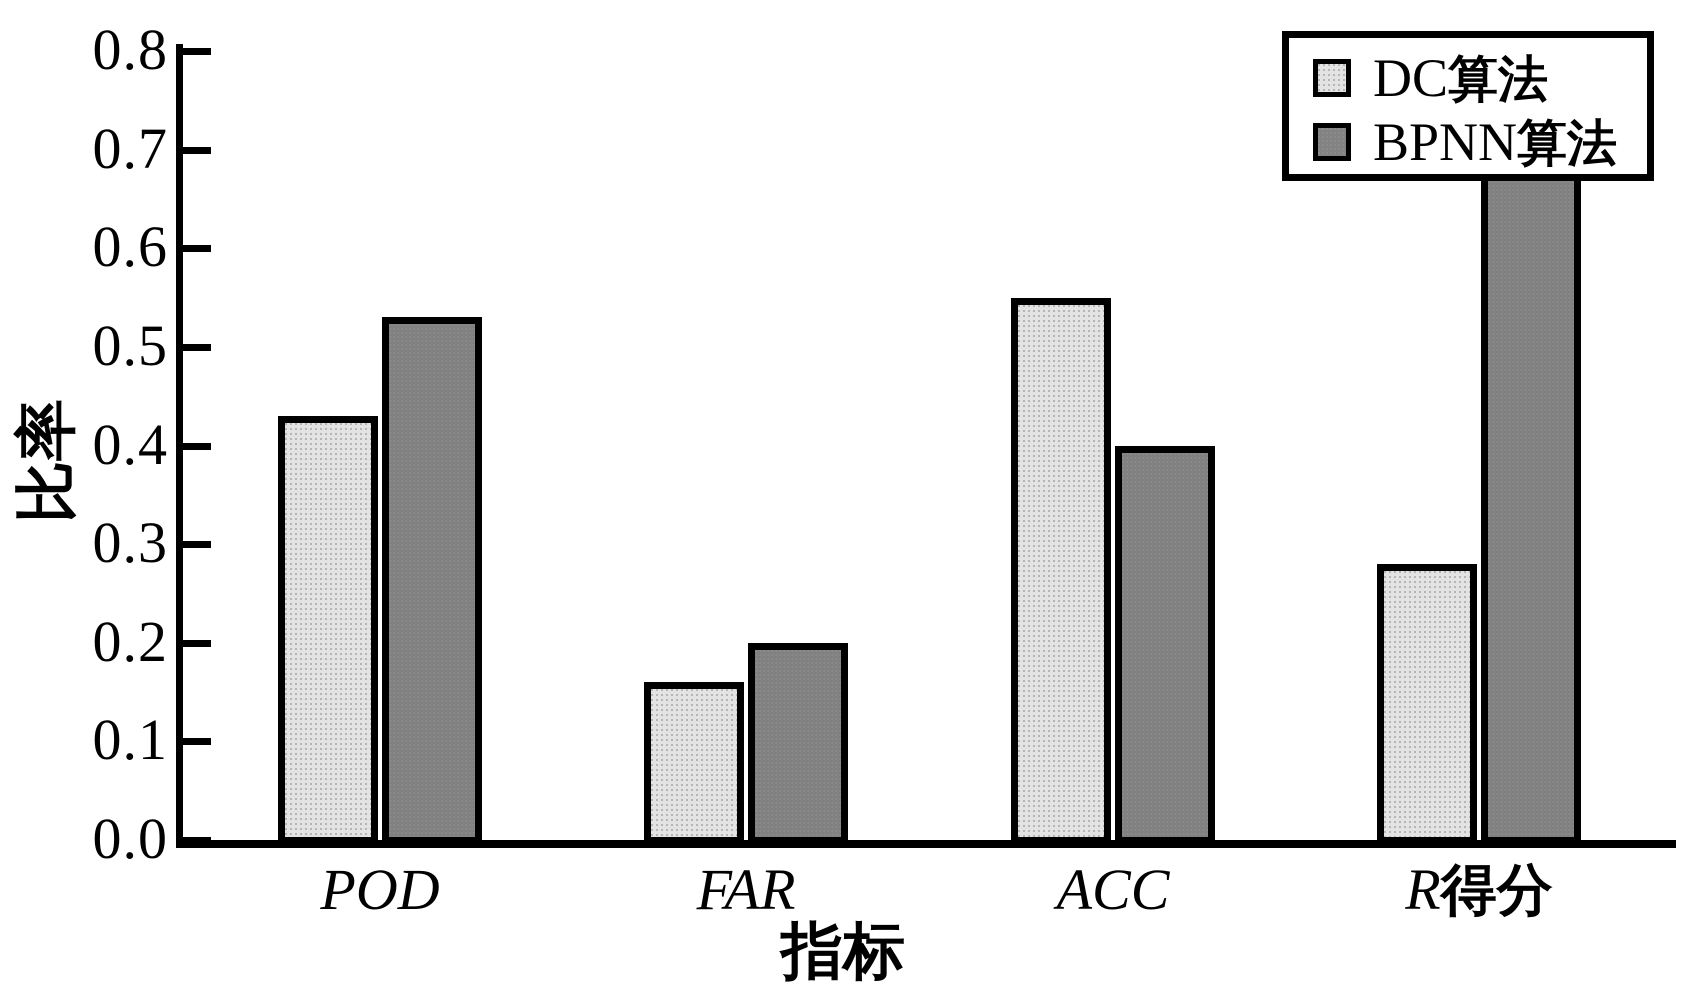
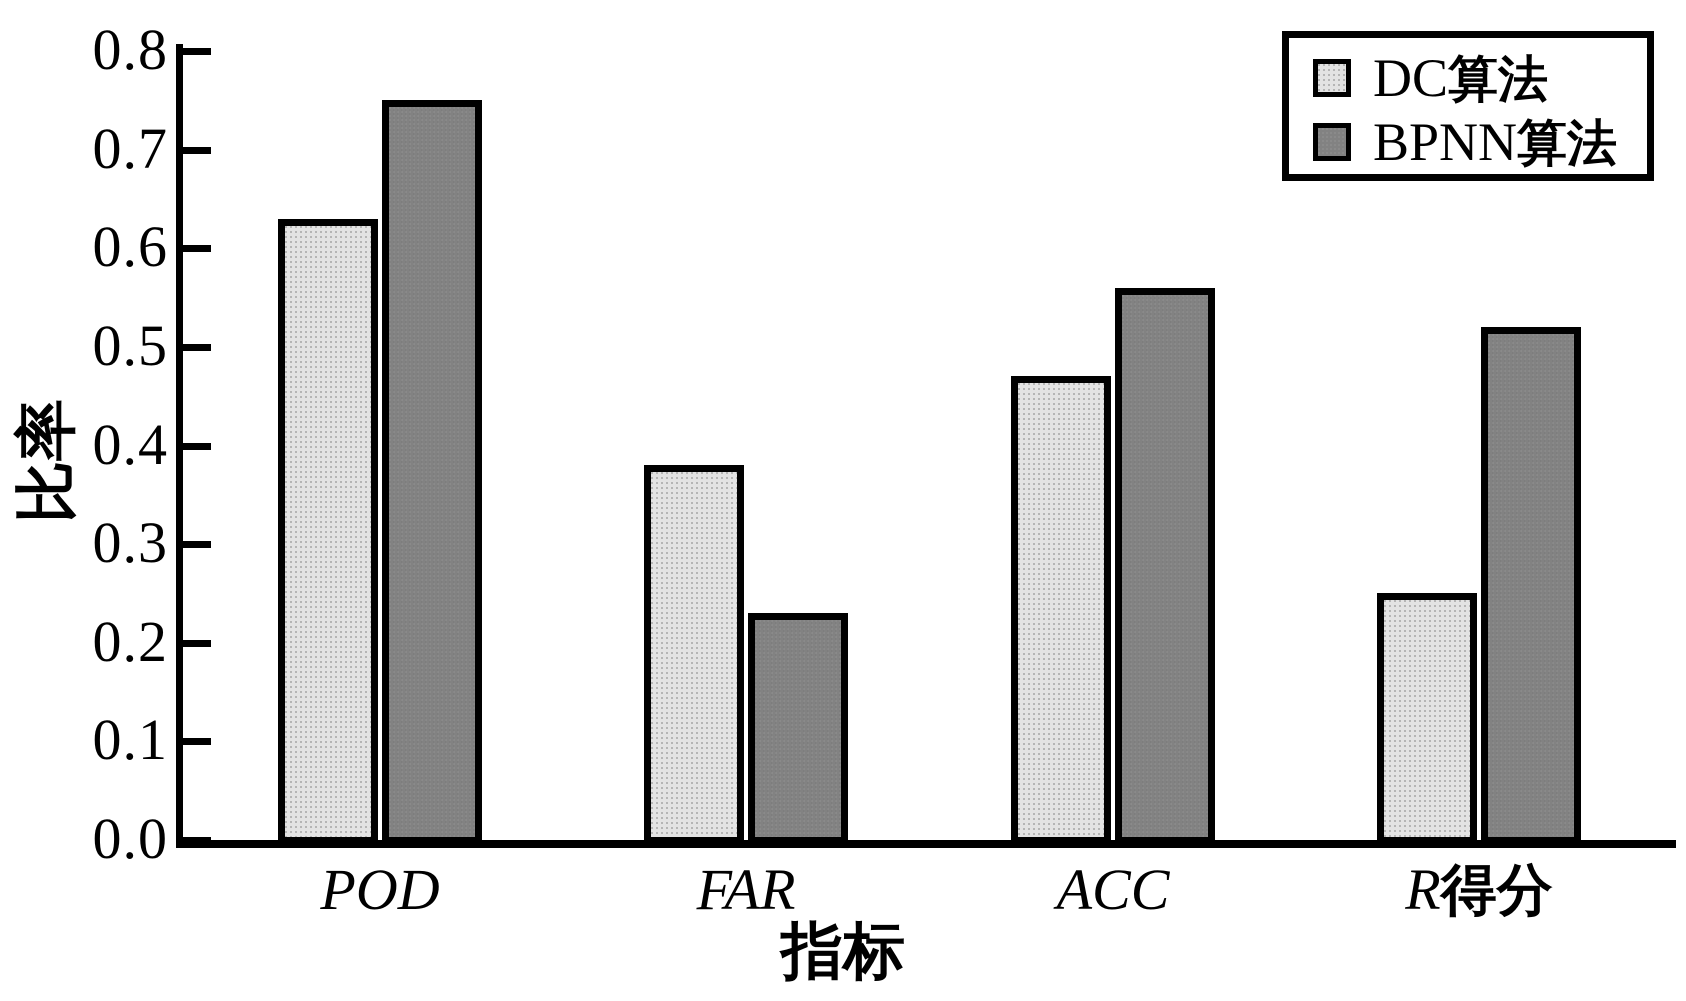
DC算法/POD: 0.43 -> 0.63
BPNN算法/POD: 0.53 -> 0.75
DC算法/FAR: 0.16 -> 0.38
BPNN算法/FAR: 0.20 -> 0.23
DC算法/ACC: 0.55 -> 0.47
BPNN算法/ACC: 0.40 -> 0.56
DC算法/R得分: 0.28 -> 0.25
BPNN算法/R得分: 0.70 -> 0.52
